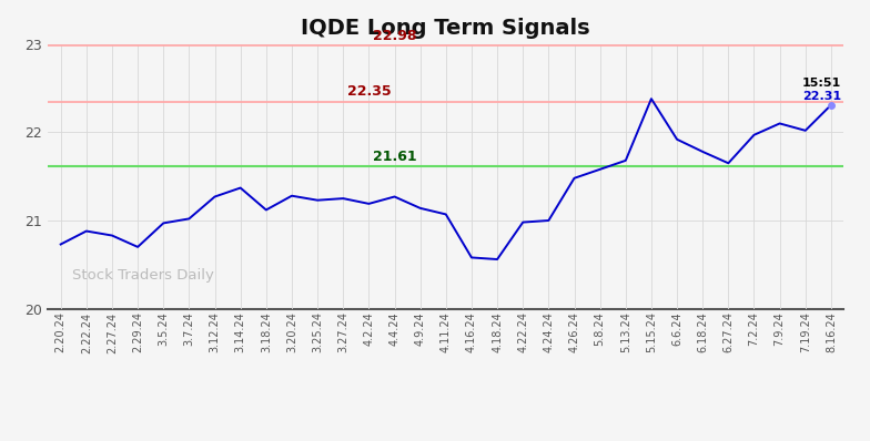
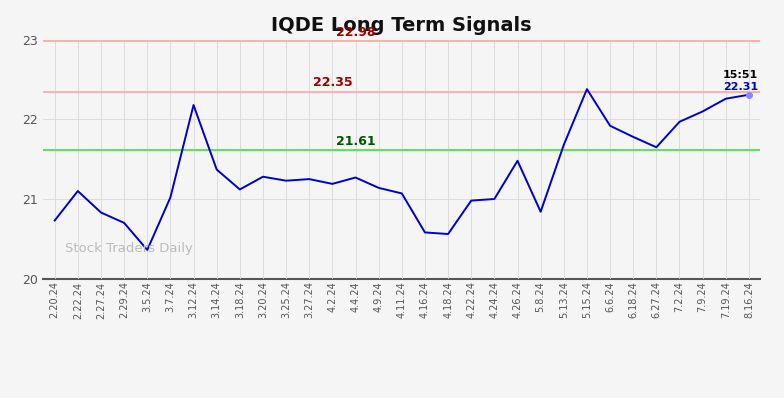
2.22.24: 20.88 -> 21.10
3.5.24: 20.97 -> 20.36
3.12.24: 21.27 -> 22.18
5.8.24: 21.58 -> 20.84
7.19.24: 22.02 -> 22.26
